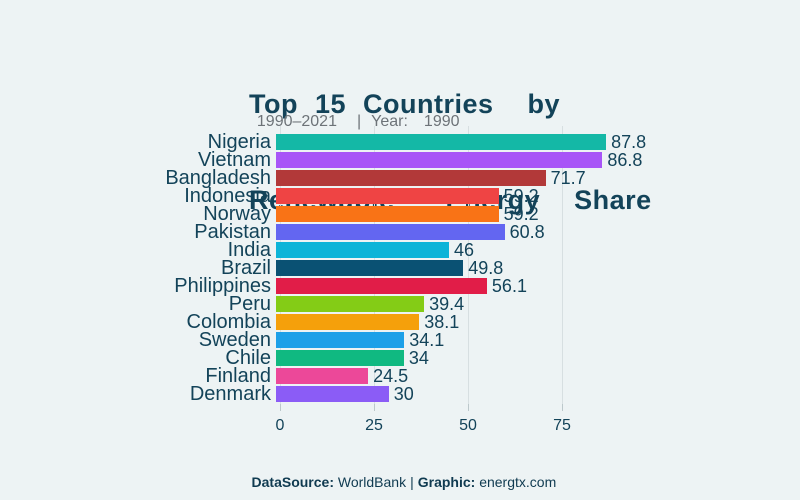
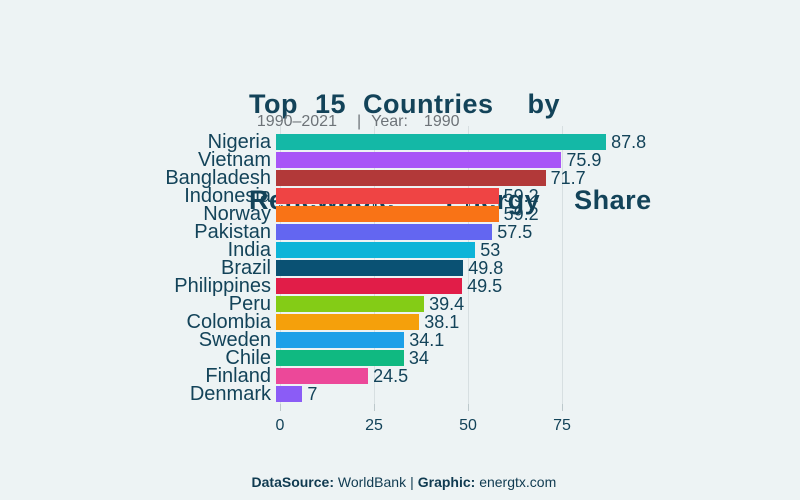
Vietnam: 86.8 -> 75.9
Pakistan: 60.8 -> 57.5
India: 46 -> 53
Philippines: 56.1 -> 49.5
Denmark: 30 -> 7
